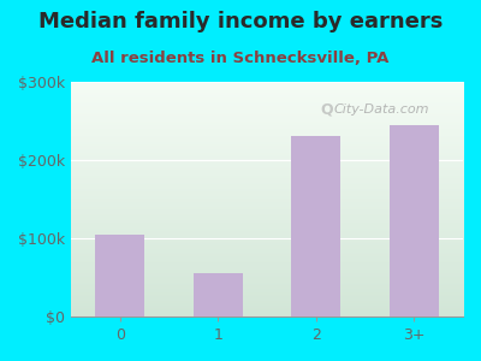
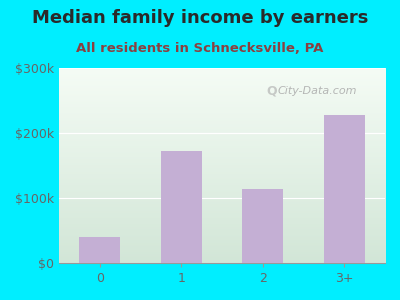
0: $105k -> $40k
1: $55k -> $172k
2: $230k -> $114k
3+: $245k -> $228k
